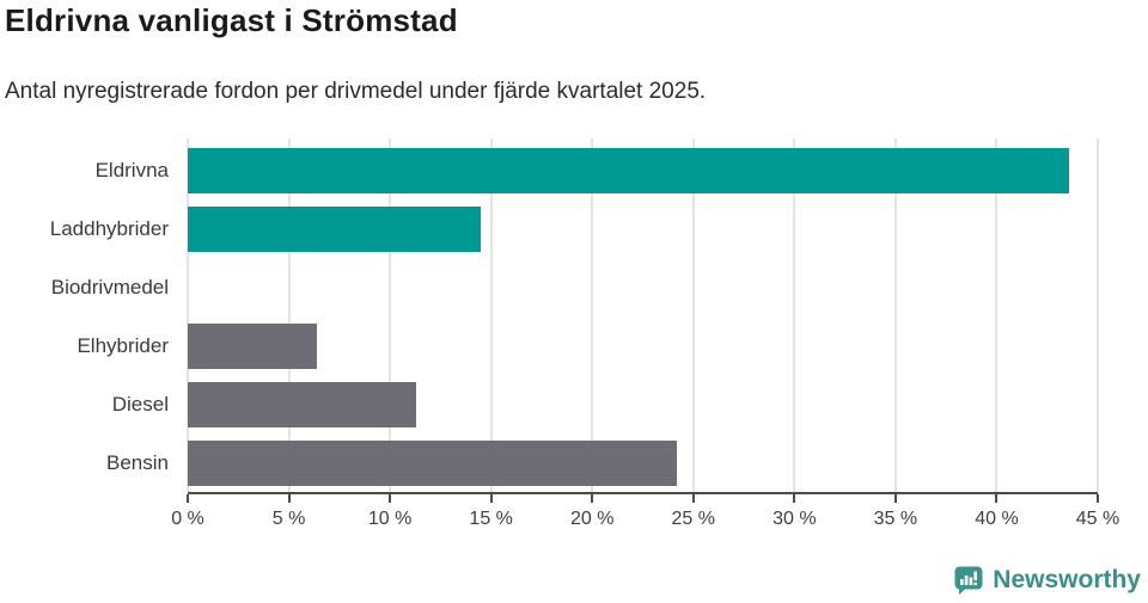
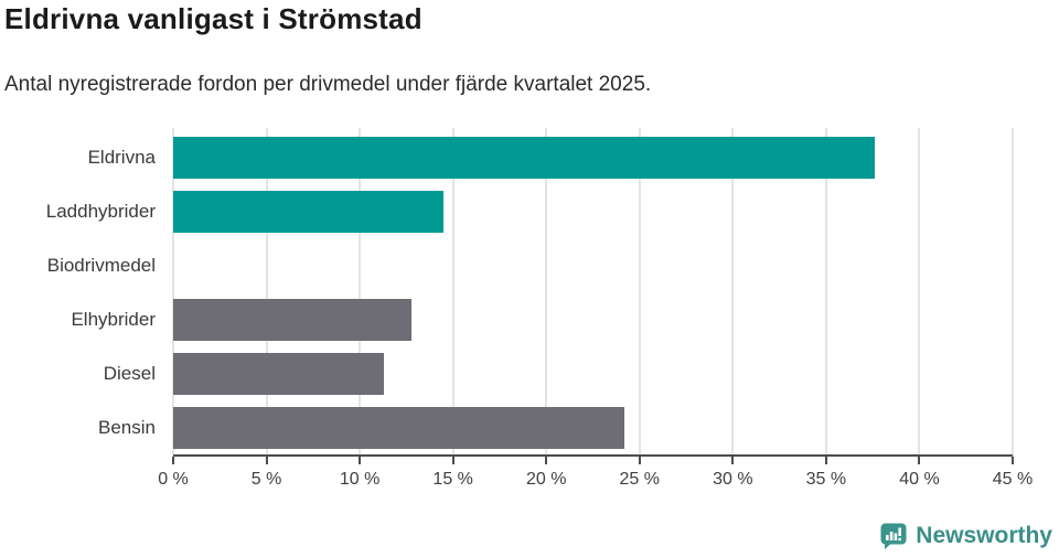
Eldrivna: 43.6% -> 37.6%
Elhybrider: 6.4% -> 12.8%
